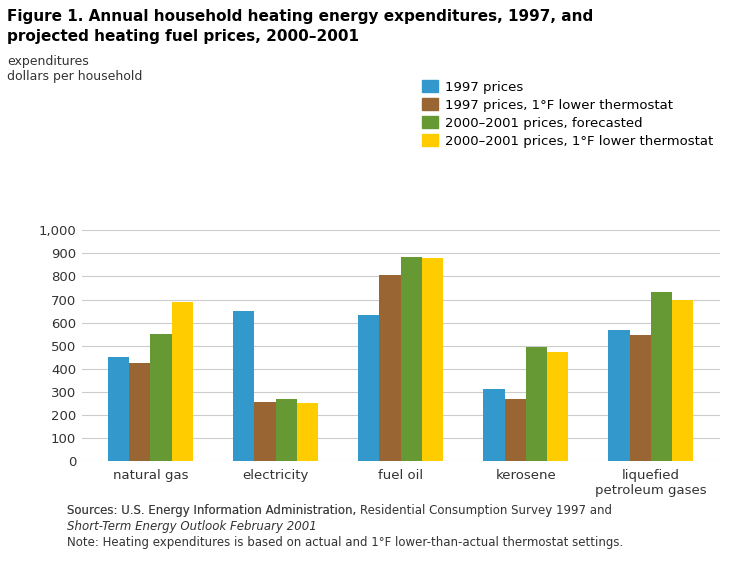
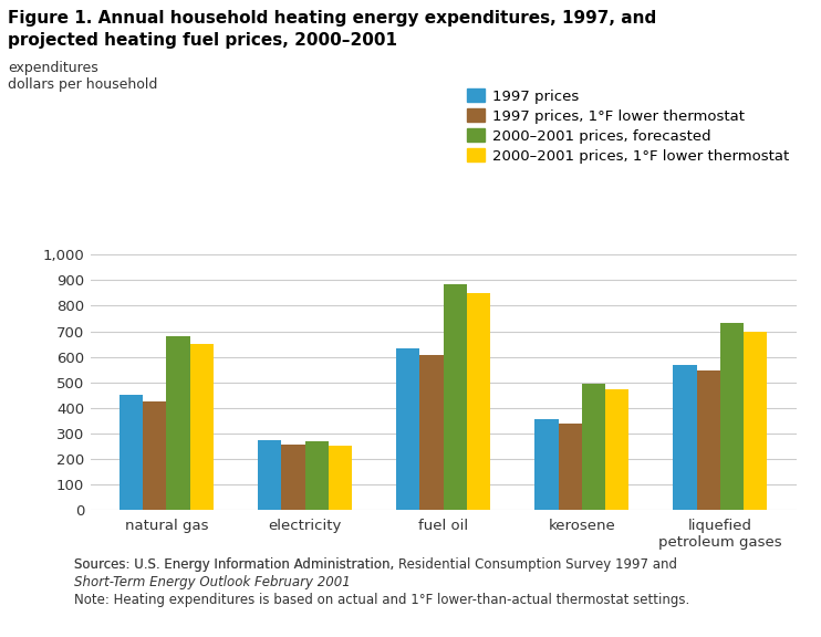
2000–2001 prices, forecasted/natural gas: 550 -> 682
2000–2001 prices, 1°F lower thermostat/natural gas: 690 -> 650
1997 prices/electricity: 650 -> 272
1997 prices, 1°F lower thermostat/fuel oil: 805 -> 605
2000–2001 prices, 1°F lower thermostat/fuel oil: 880 -> 848
1997 prices/kerosene: 310 -> 356
1997 prices, 1°F lower thermostat/kerosene: 270 -> 336
